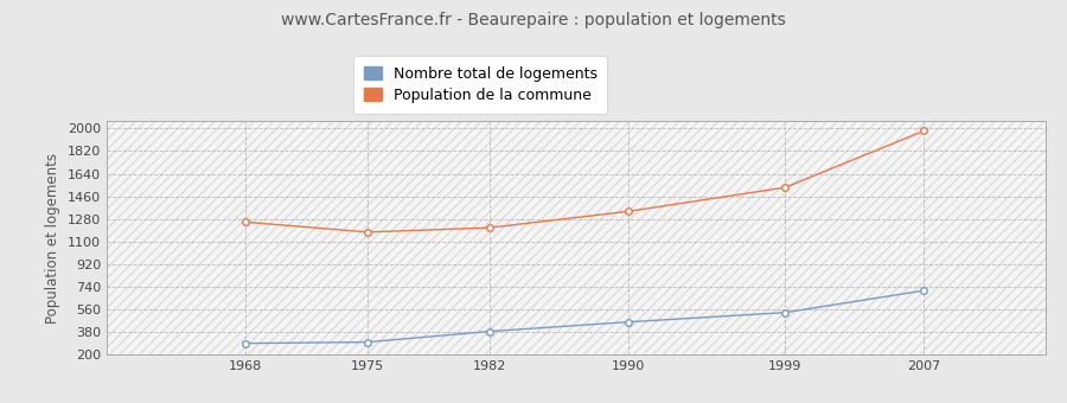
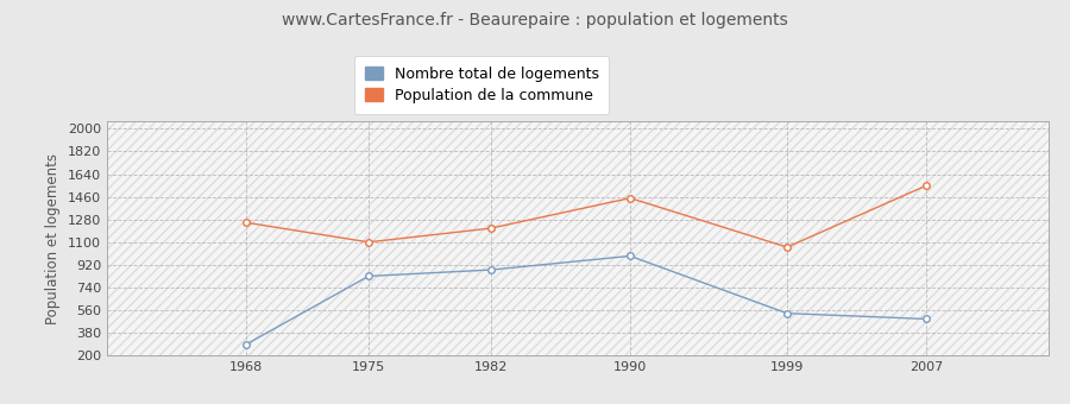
Nombre total de logements/1975: 300 -> 830
Population de la commune/1975: 1180 -> 1100
Nombre total de logements/1982: 380 -> 880
Nombre total de logements/1990: 460 -> 990
Population de la commune/1990: 1340 -> 1450
Population de la commune/1999: 1530 -> 1060
Nombre total de logements/2007: 710 -> 490
Population de la commune/2007: 1980 -> 1550
